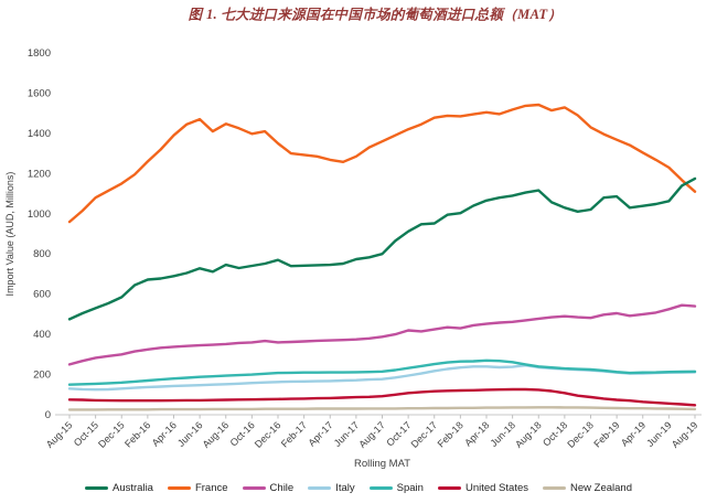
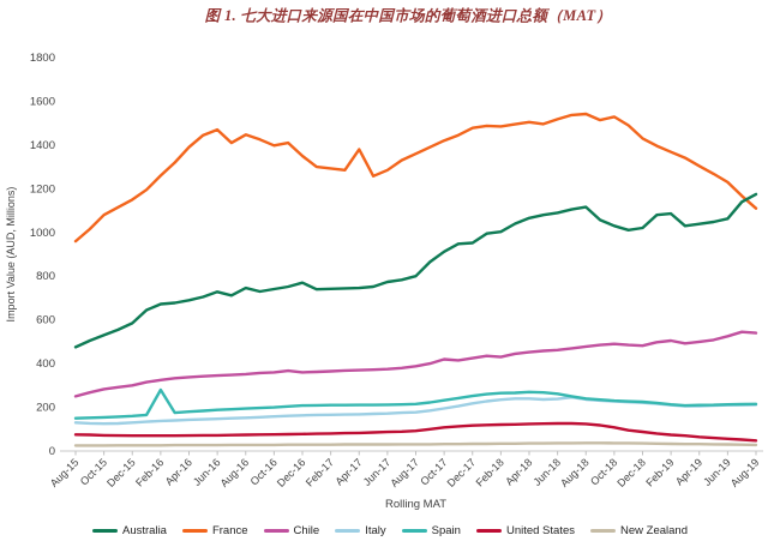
Spain/Feb-16: 170 -> 280
France/Apr-17: 1270 -> 1380
